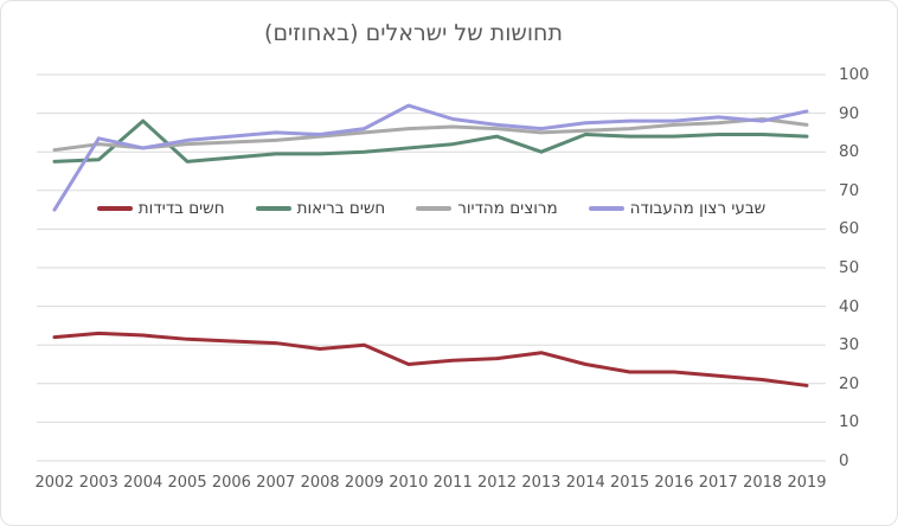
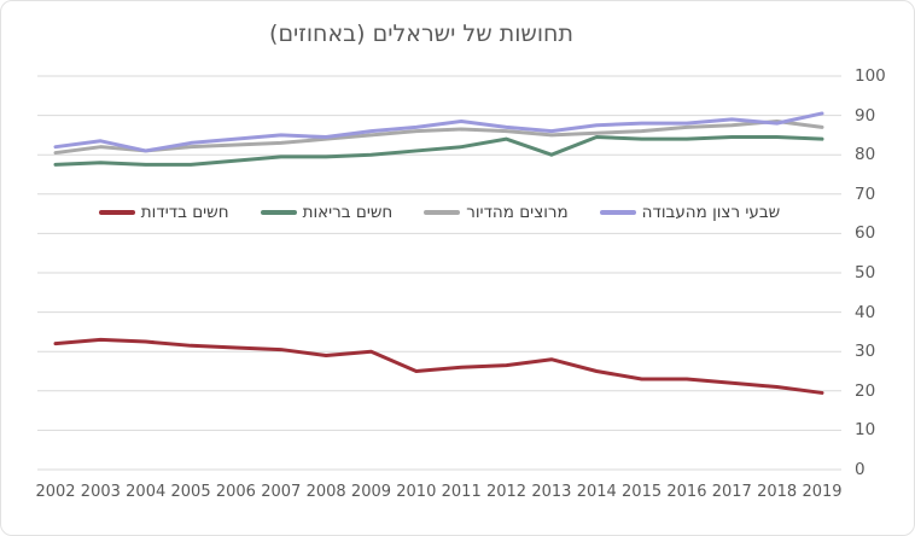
שבעי רצון מהעבודה/2002: 65 -> 82
חשים בריאות/2004: 88 -> 78
שבעי רצון מהעבודה/2010: 92 -> 87
